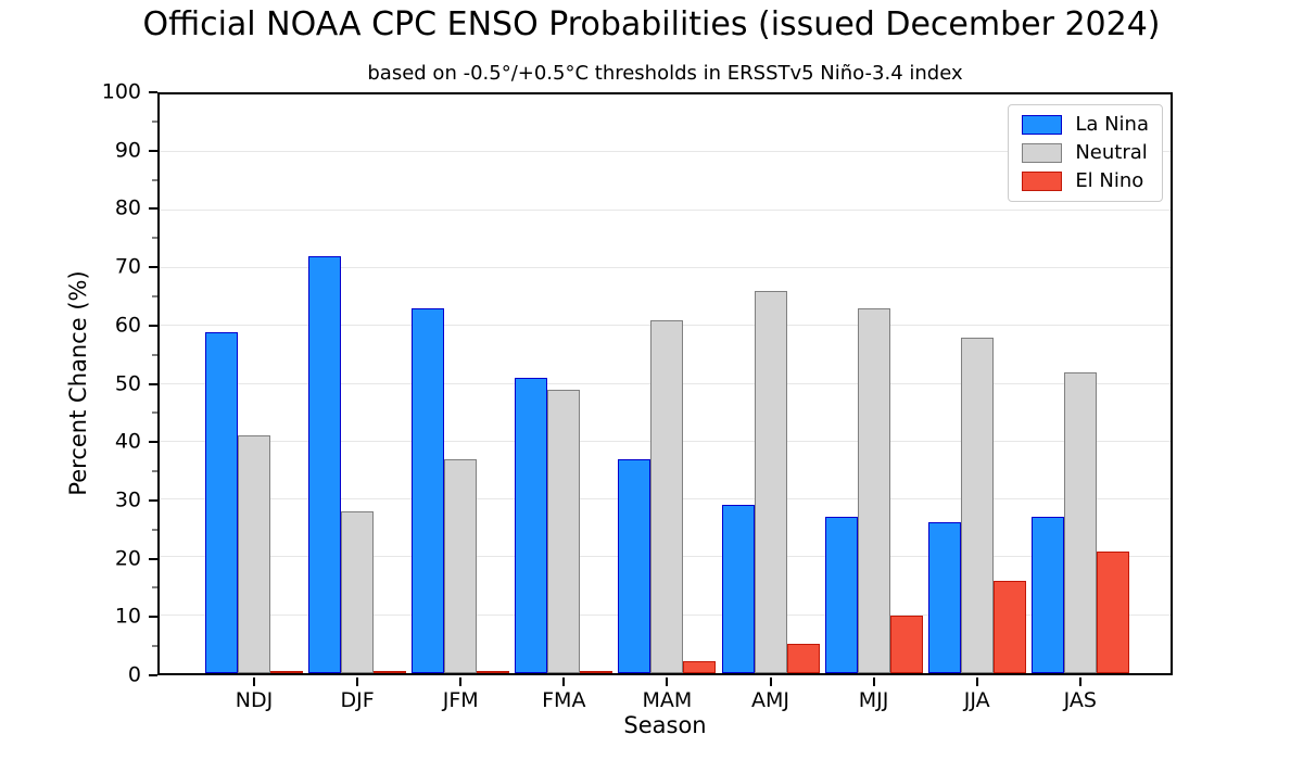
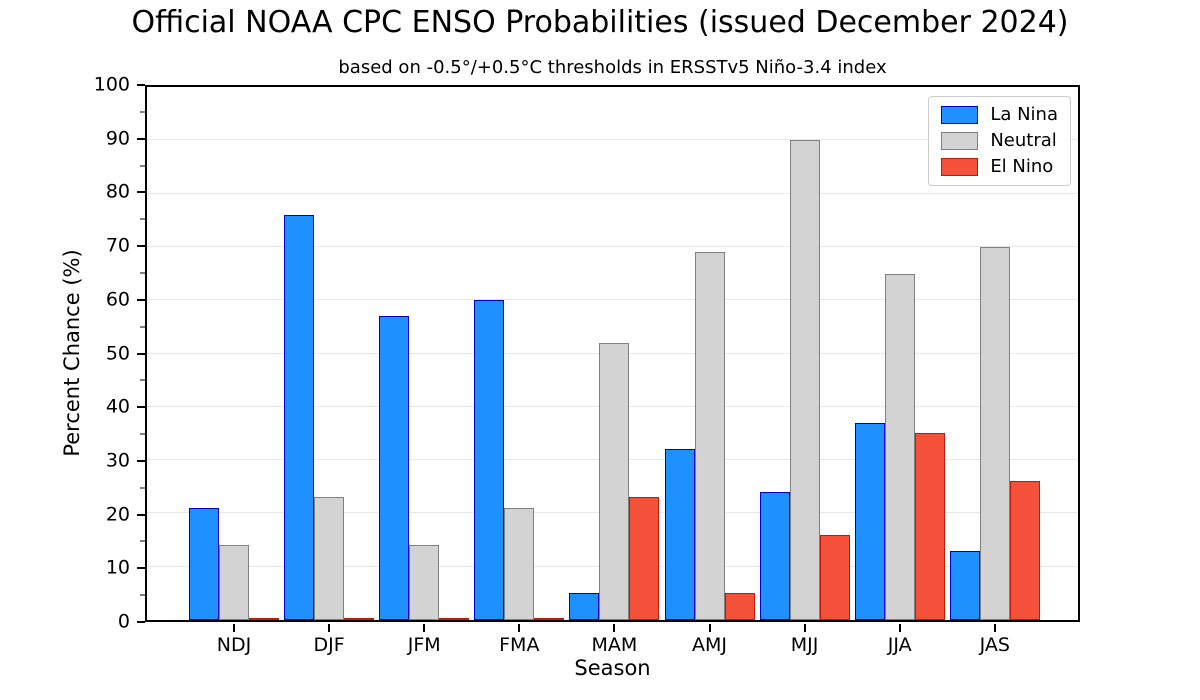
La Nina/NDJ: 59 -> 21
Neutral/NDJ: 41 -> 14
La Nina/DJF: 72 -> 76
Neutral/DJF: 28 -> 23
La Nina/JFM: 63 -> 57
Neutral/JFM: 37 -> 14
La Nina/FMA: 51 -> 60
Neutral/FMA: 49 -> 21
La Nina/MAM: 37 -> 5
Neutral/MAM: 61 -> 52
El Nino/MAM: 2 -> 23
La Nina/AMJ: 29 -> 32
Neutral/AMJ: 66 -> 69
La Nina/MJJ: 27 -> 24
Neutral/MJJ: 63 -> 90
El Nino/MJJ: 10 -> 16
La Nina/JJA: 26 -> 37
Neutral/JJA: 58 -> 65
El Nino/JJA: 16 -> 35
La Nina/JAS: 27 -> 13
Neutral/JAS: 52 -> 70
El Nino/JAS: 21 -> 26
